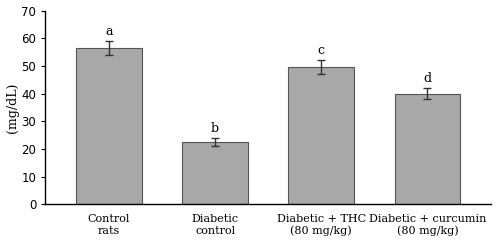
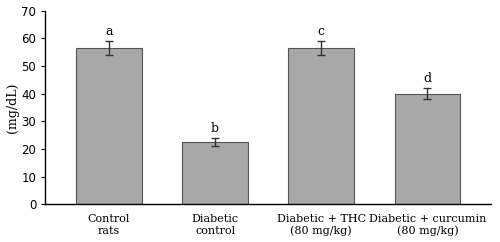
Diabetic + THC (80 mg/kg): 49.5 -> 56.5
